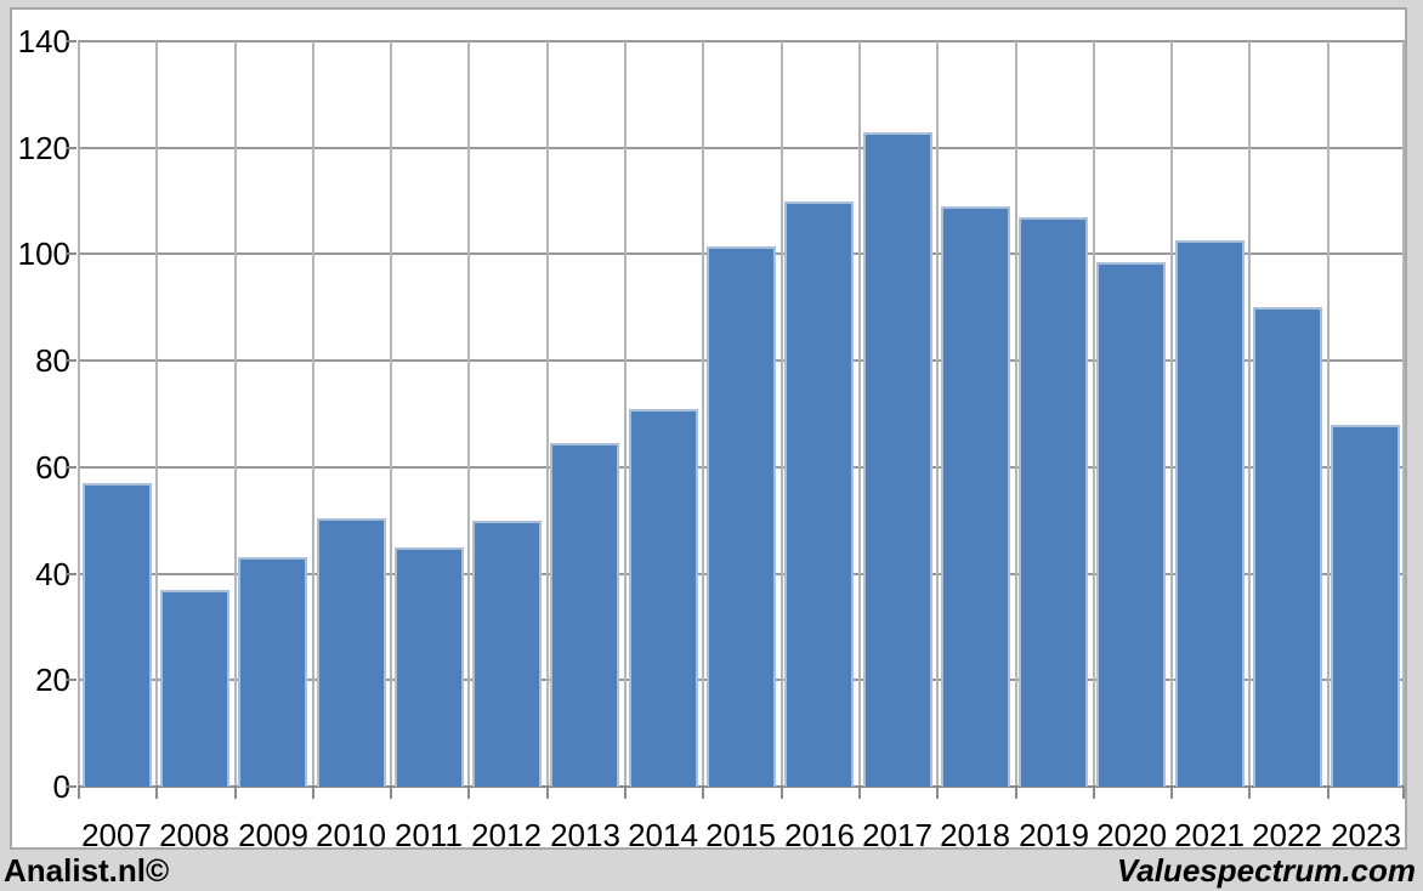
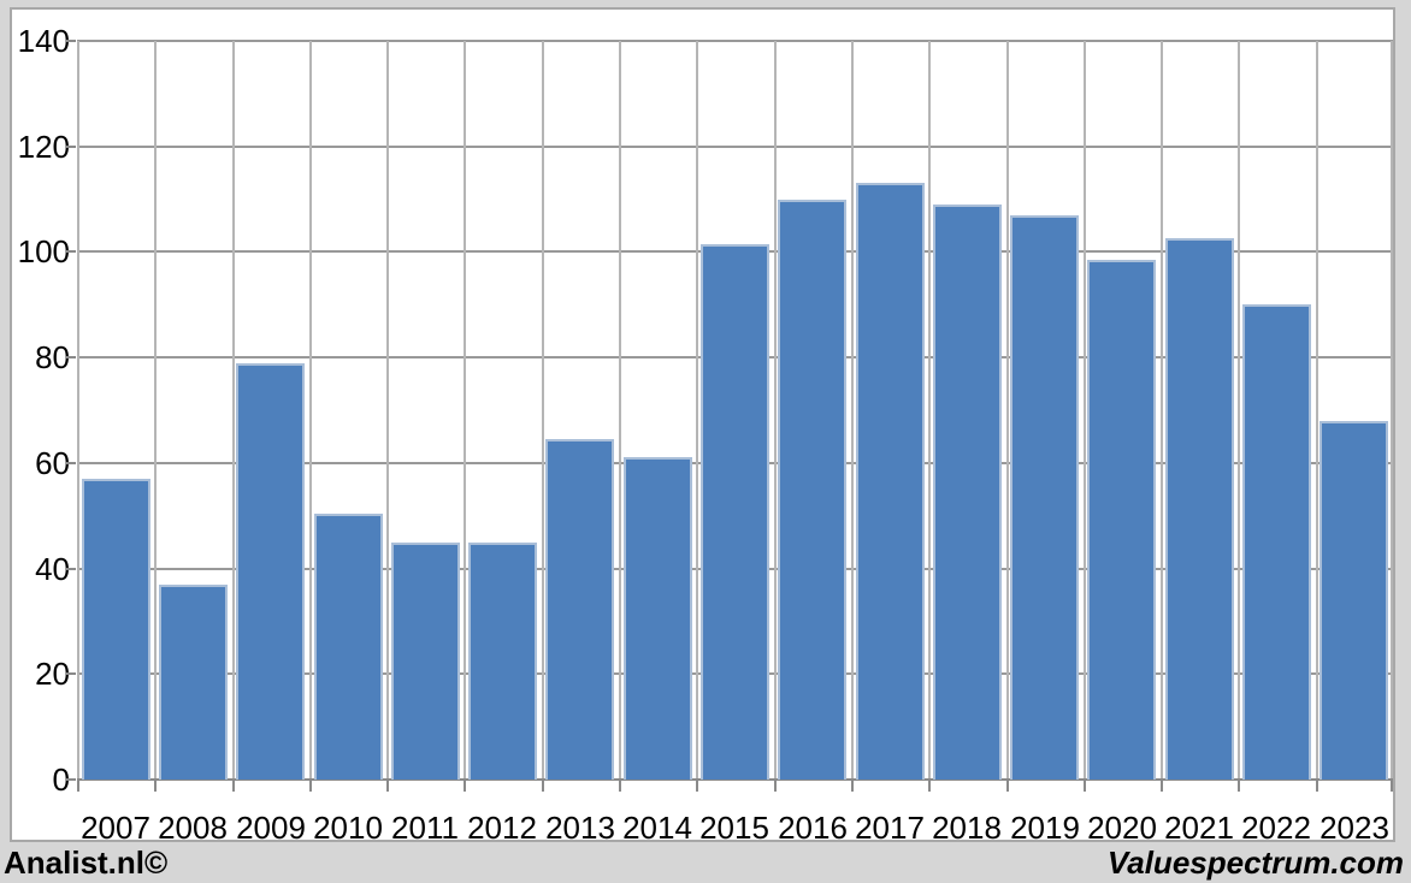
2009: 43 -> 79
2012: 50 -> 45
2014: 71 -> 61
2017: 123 -> 113
